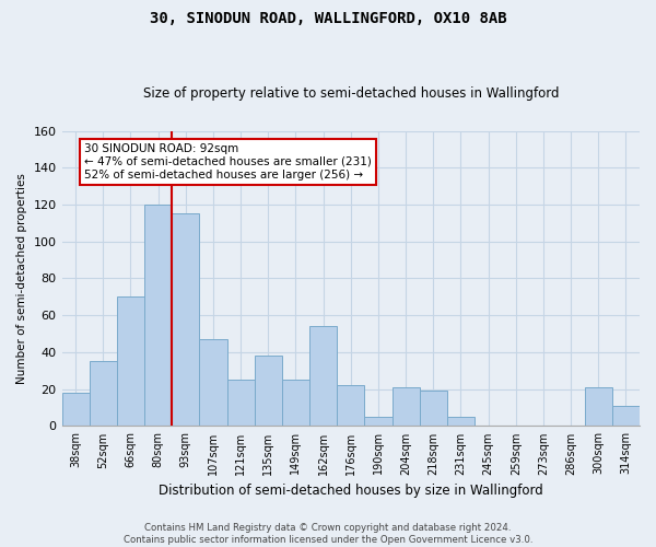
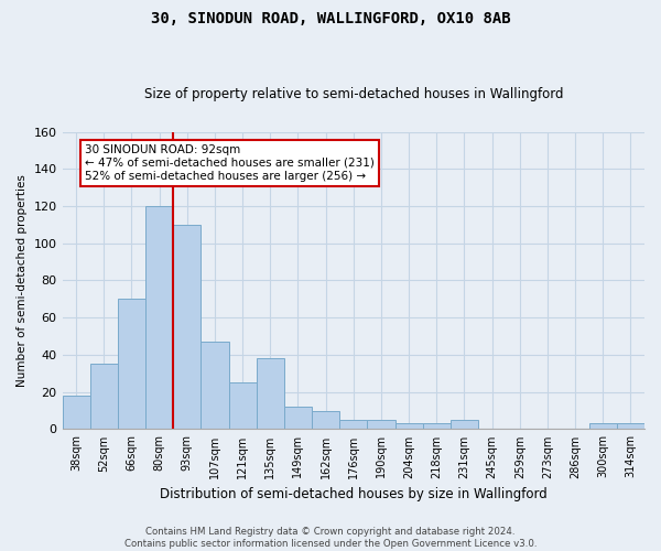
93sqm: 115 -> 110
149sqm: 25 -> 12
162sqm: 54 -> 10
176sqm: 22 -> 5
204sqm: 21 -> 3
218sqm: 19 -> 3
300sqm: 21 -> 3
314sqm: 11 -> 3
